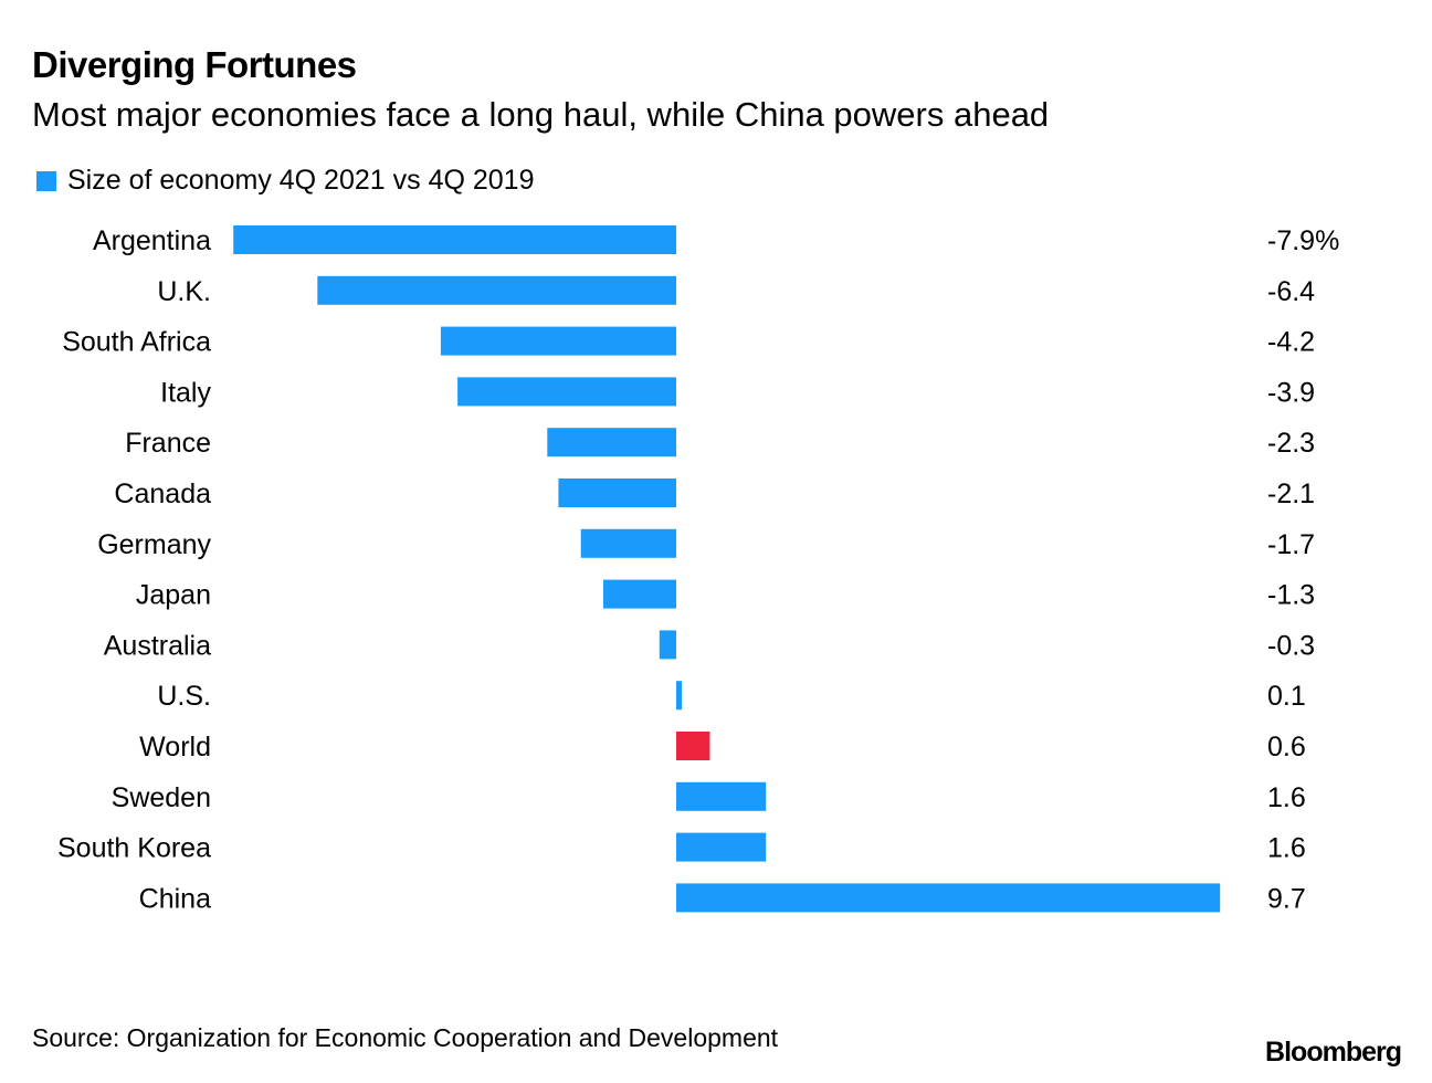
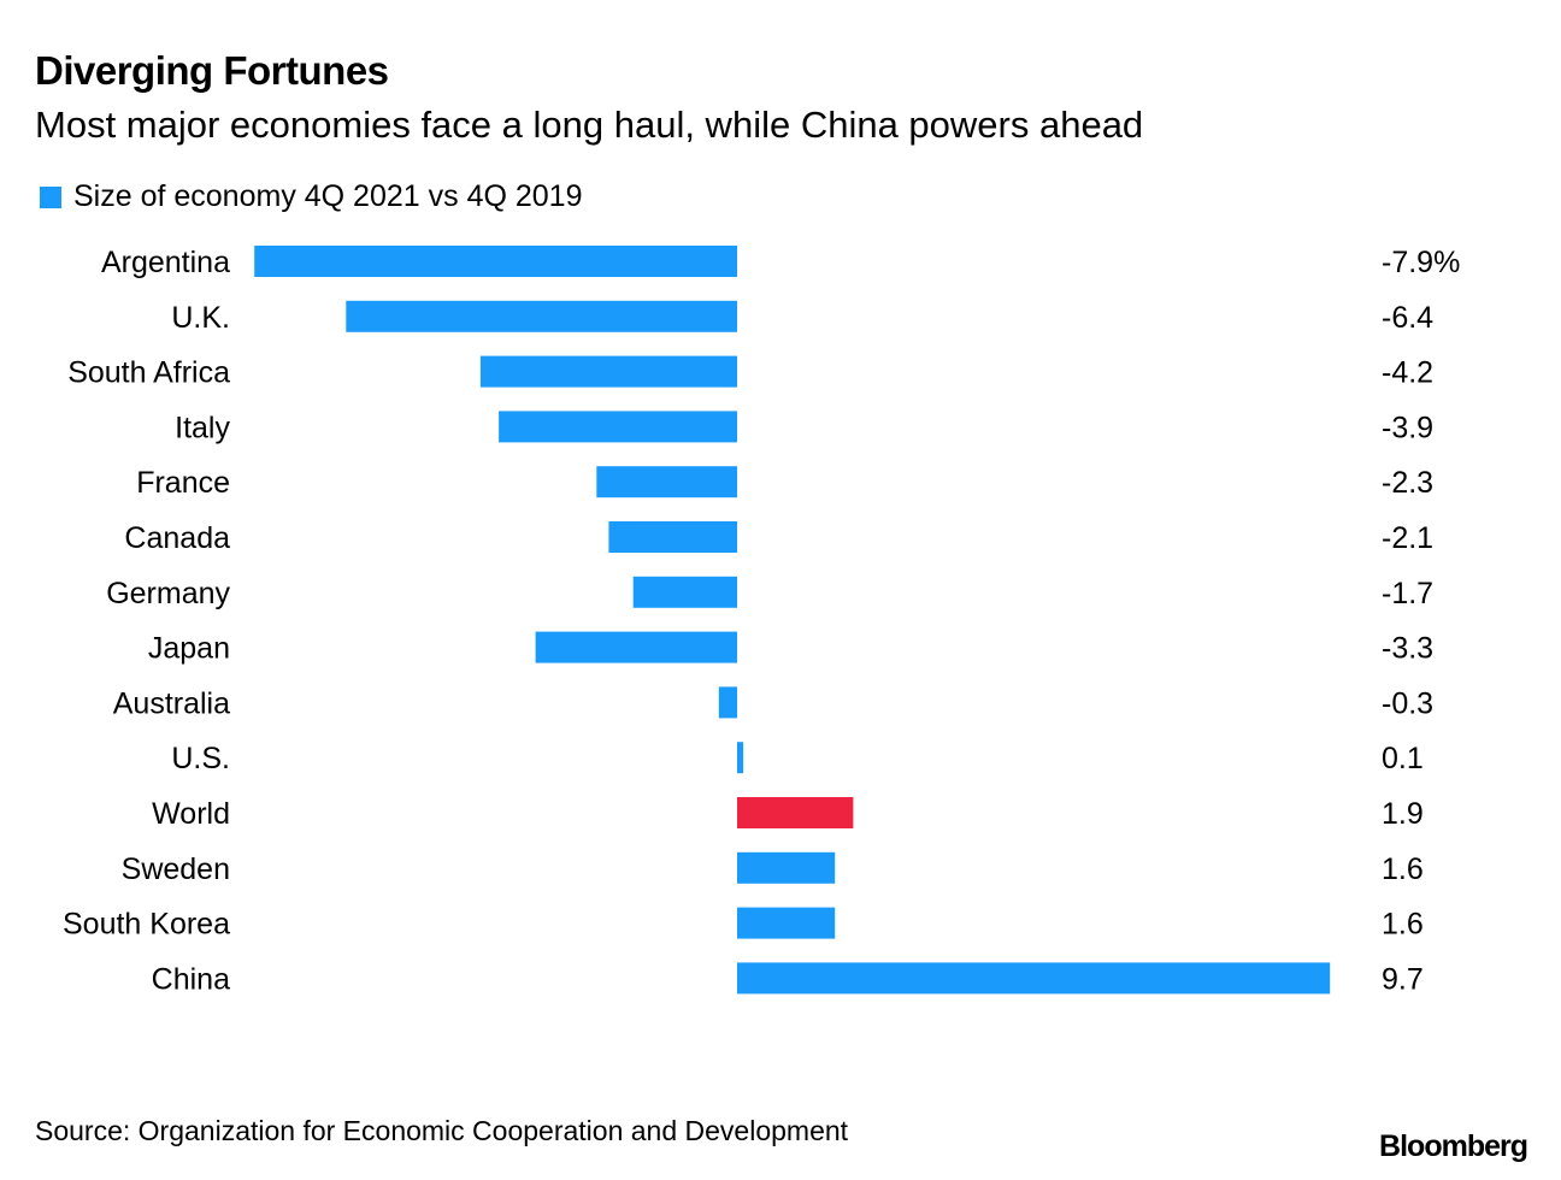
Japan: -1.3 -> -3.3
World: 0.6 -> 1.9
